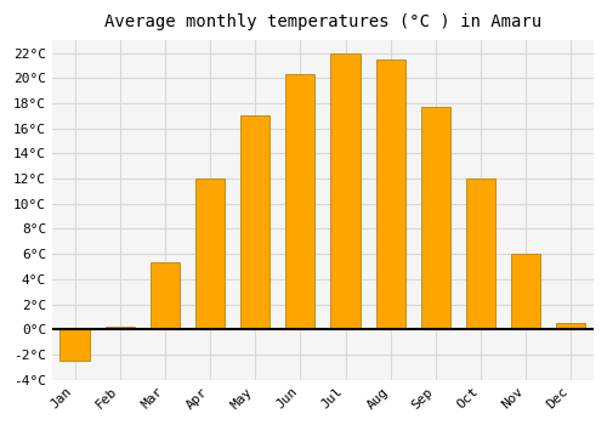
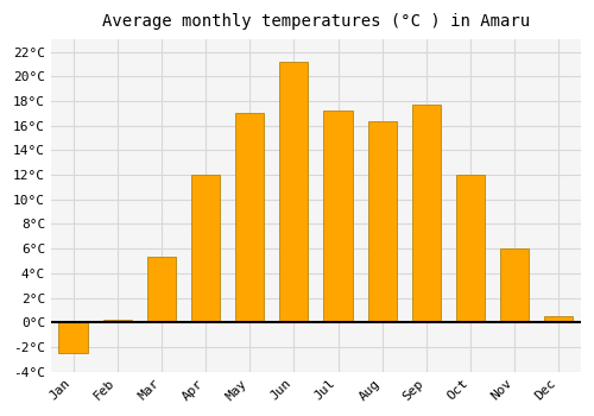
Jun: 20.3°C -> 21.2°C
Jul: 22.0°C -> 17.2°C
Aug: 21.5°C -> 16.4°C
